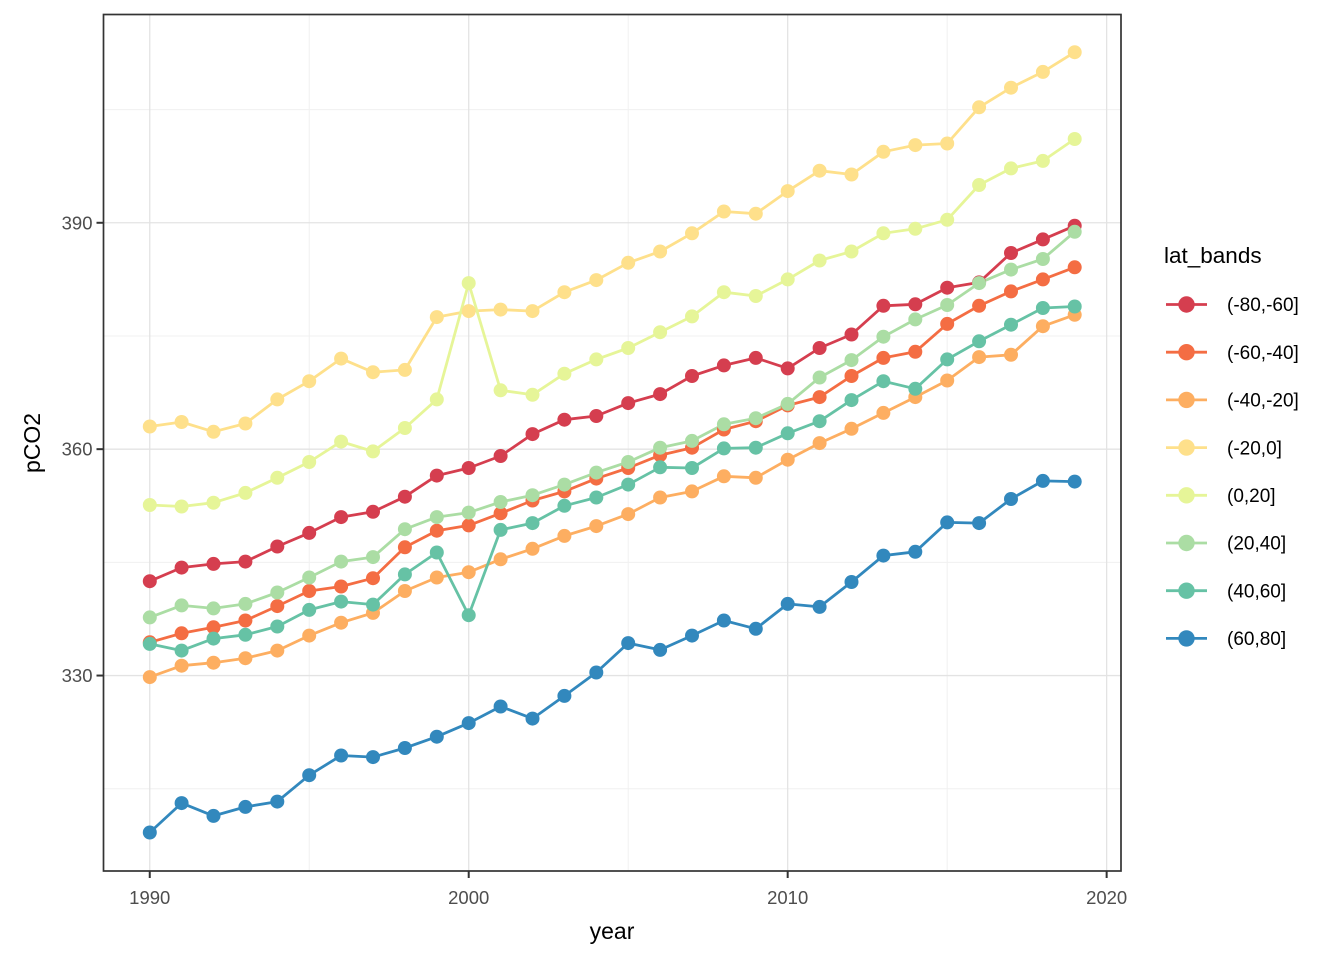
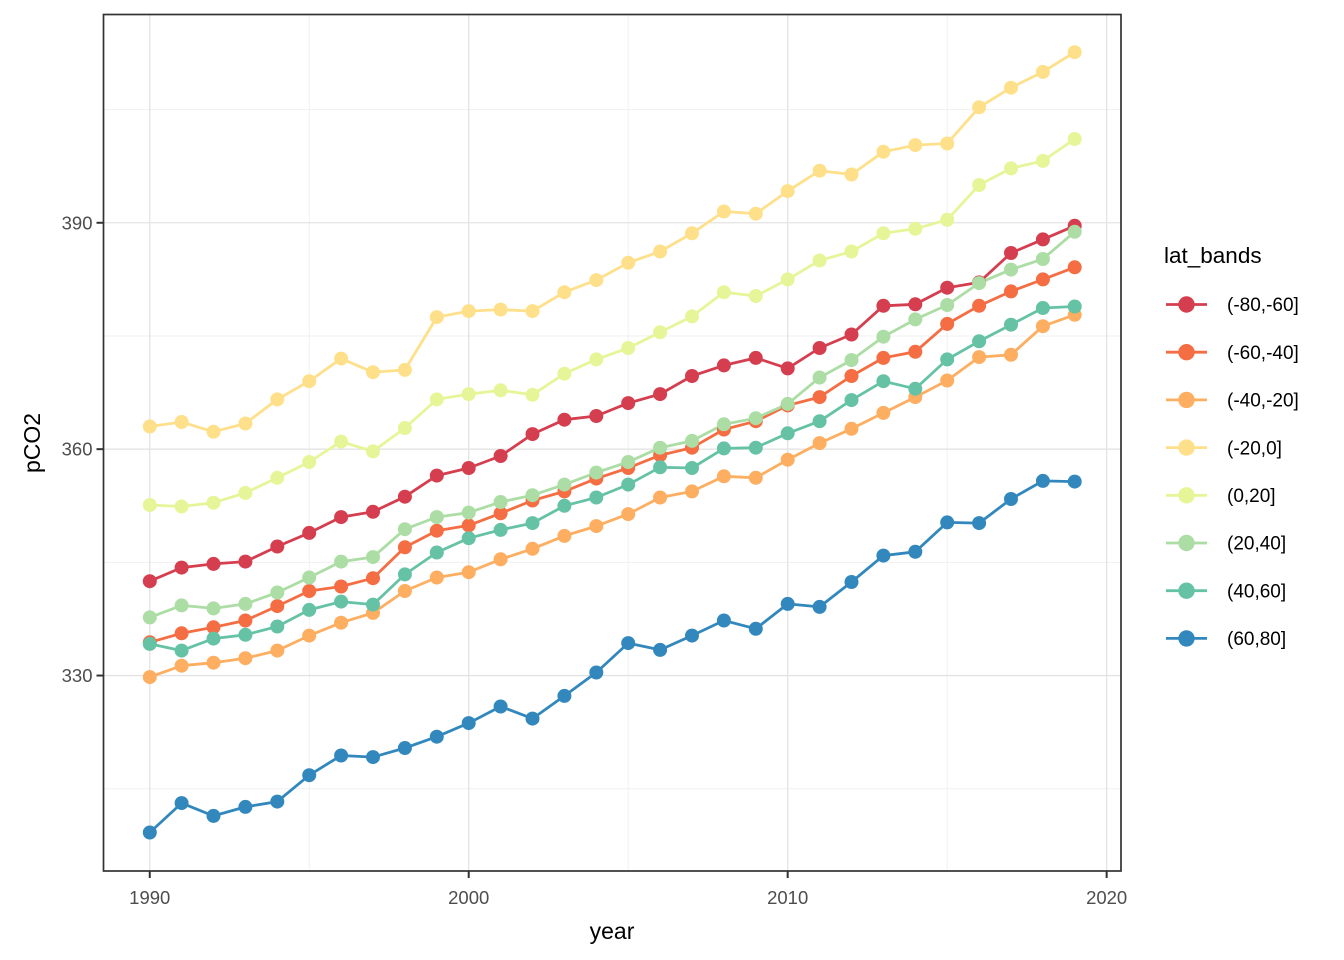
(0,20]/2000: 382 -> 367
(40,60]/2000: 338 -> 348
